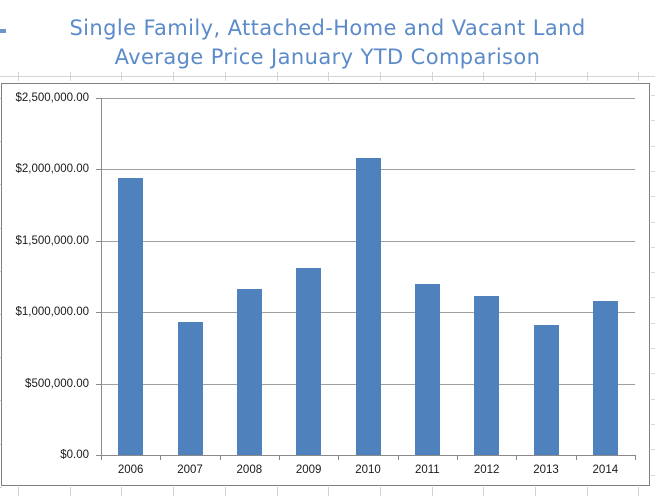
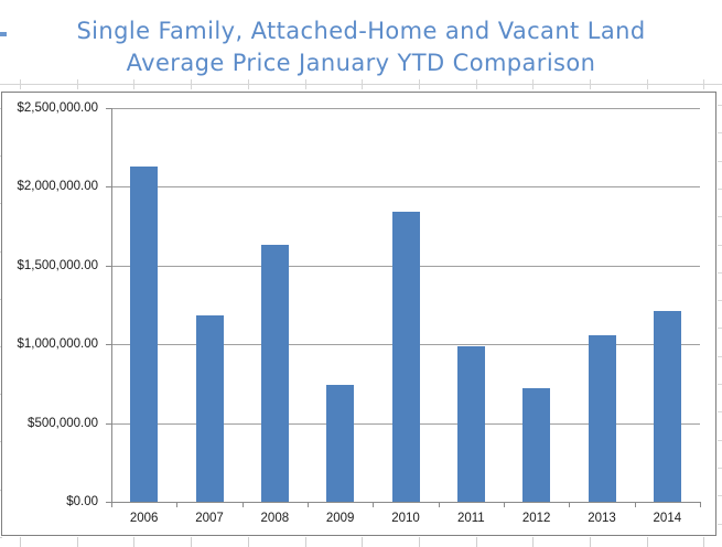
2006: $1940000 -> $2130000
2007: $930000 -> $1180000
2008: $1160000 -> $1630000
2009: $1310000 -> $740000
2010: $2080000 -> $1840000
2011: $1200000 -> $990000
2012: $1110000 -> $720000
2013: $910000 -> $1060000
2014: $1080000 -> $1210000
